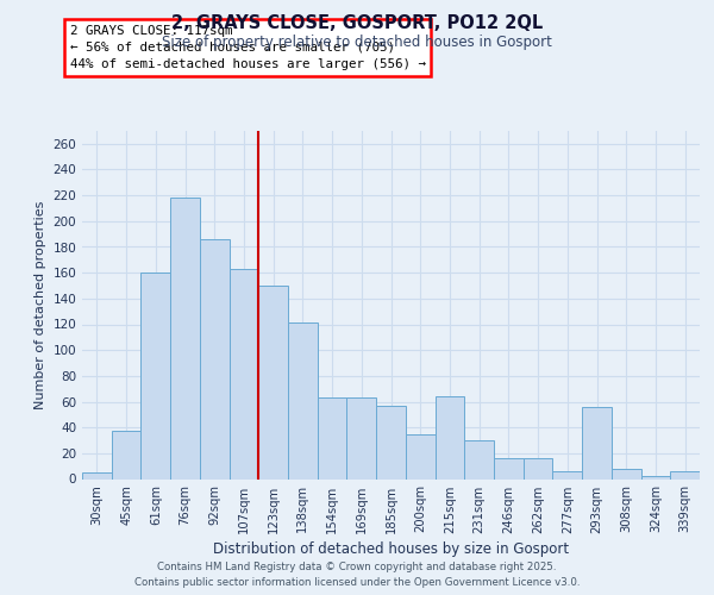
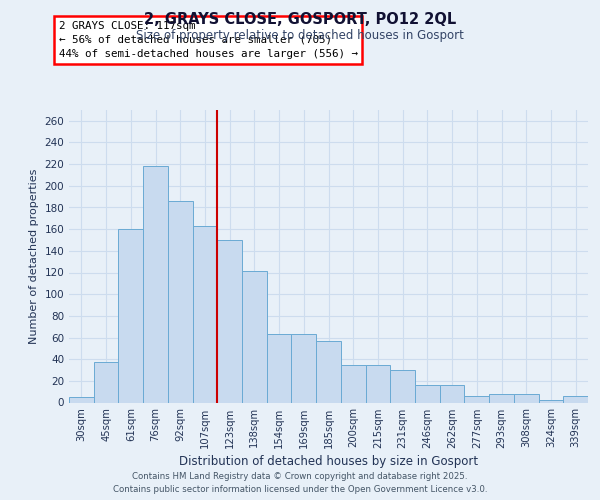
215sqm: 64 -> 35
293sqm: 56 -> 8
